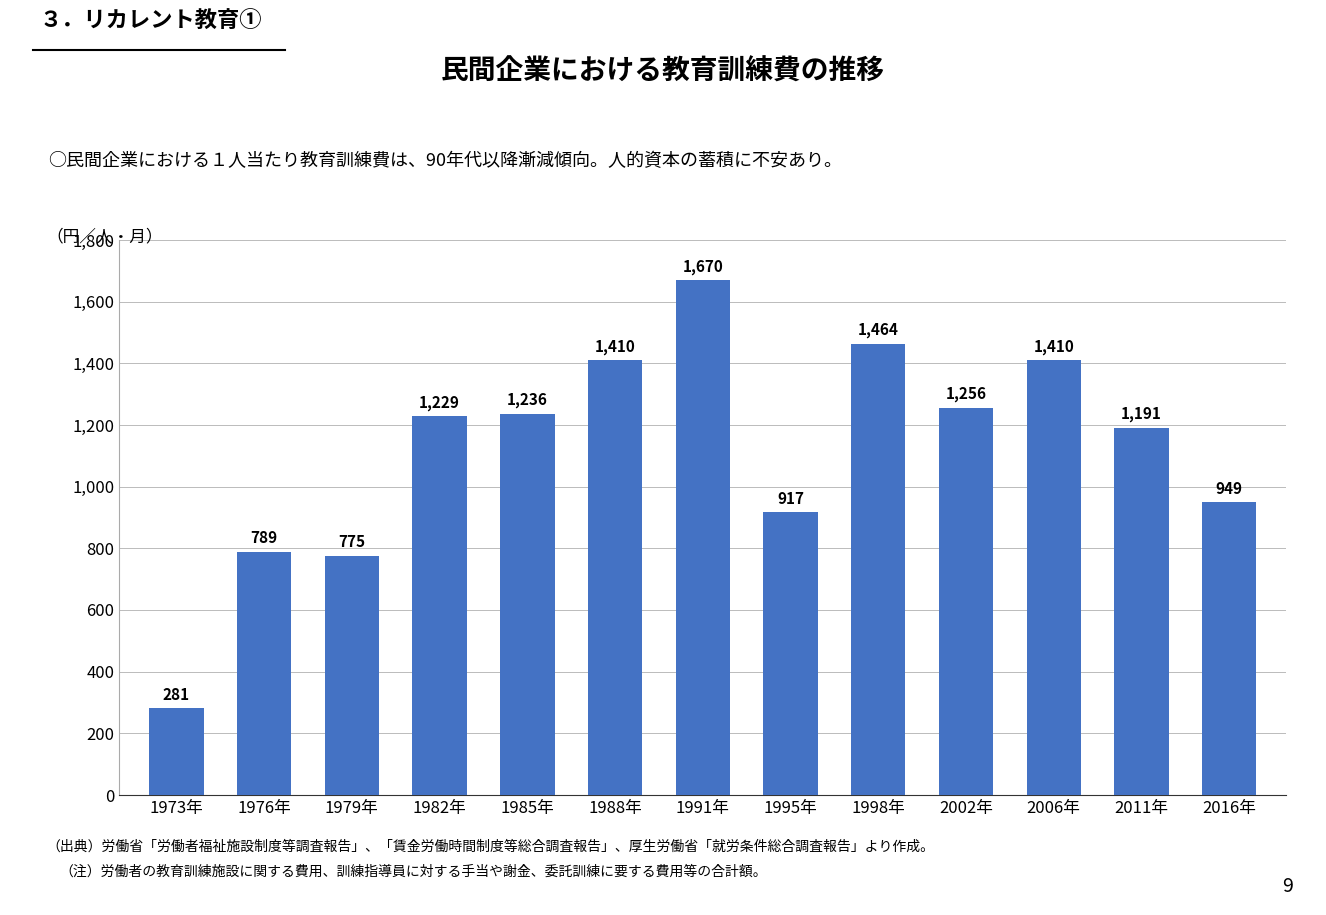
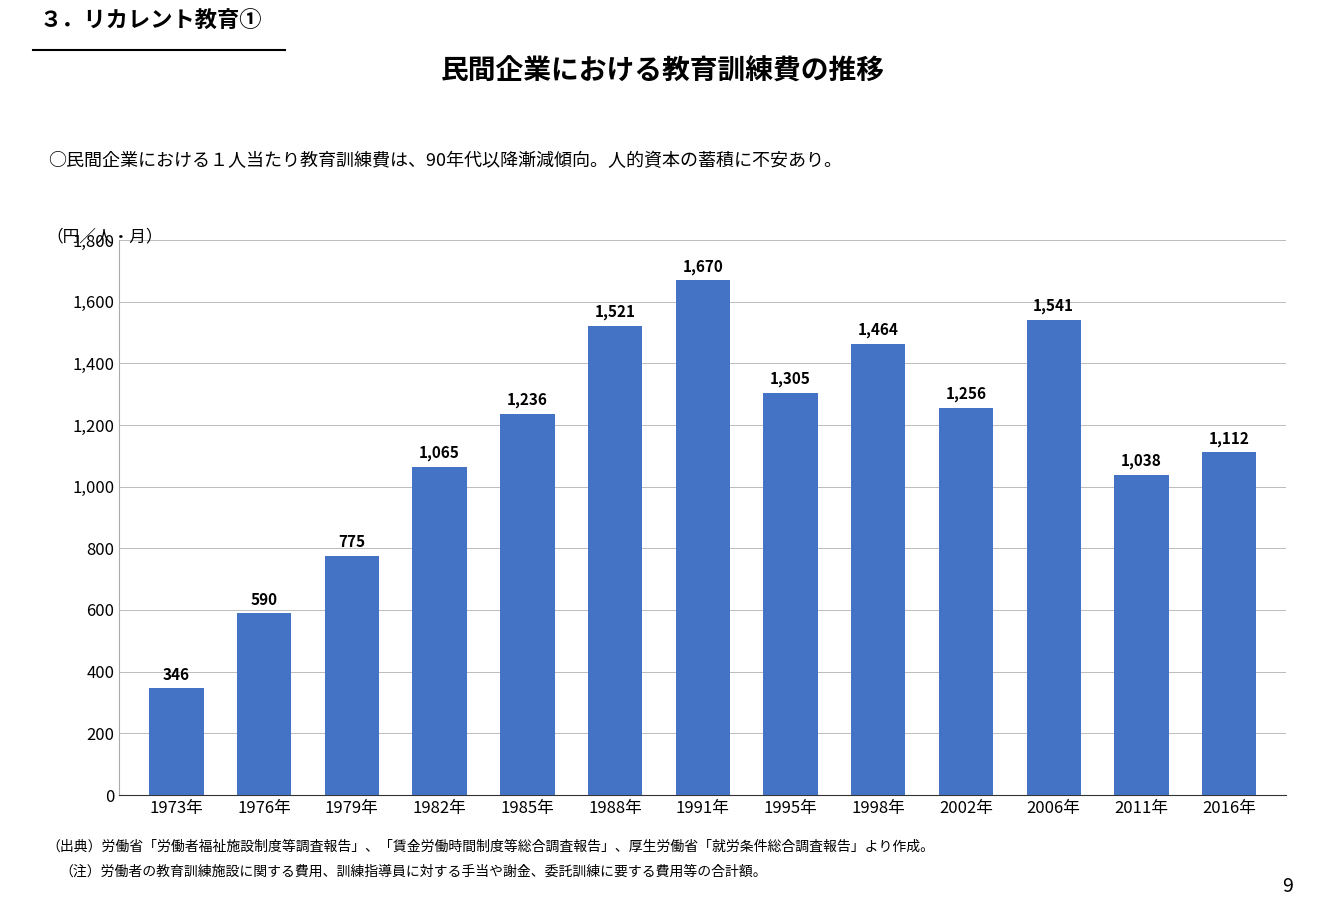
1973年: 281 -> 346
1976年: 789 -> 590
1982年: 1,229 -> 1,065
1988年: 1,410 -> 1,521
1995年: 917 -> 1,305
2006年: 1,410 -> 1,541
2011年: 1,191 -> 1,038
2016年: 949 -> 1,112
